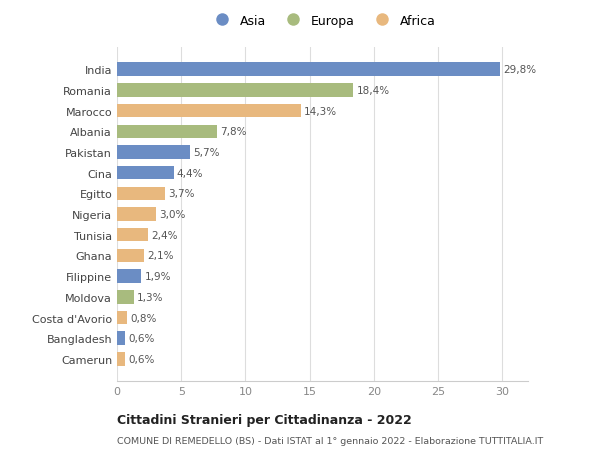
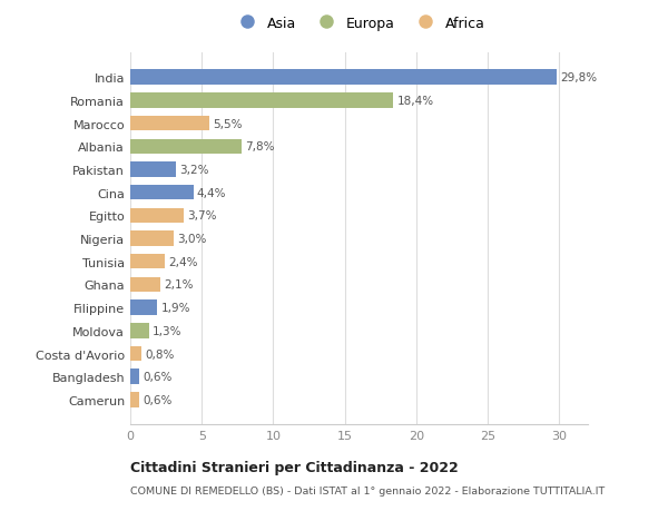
Marocco: 14,3% -> 5,5%
Pakistan: 5,7% -> 3,2%
